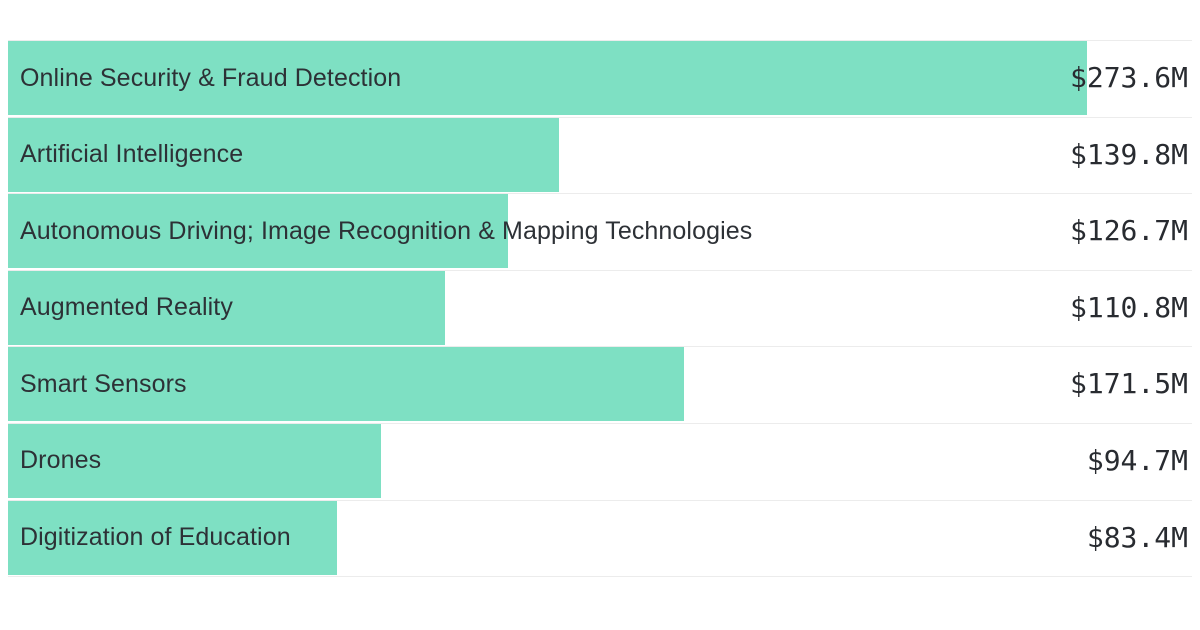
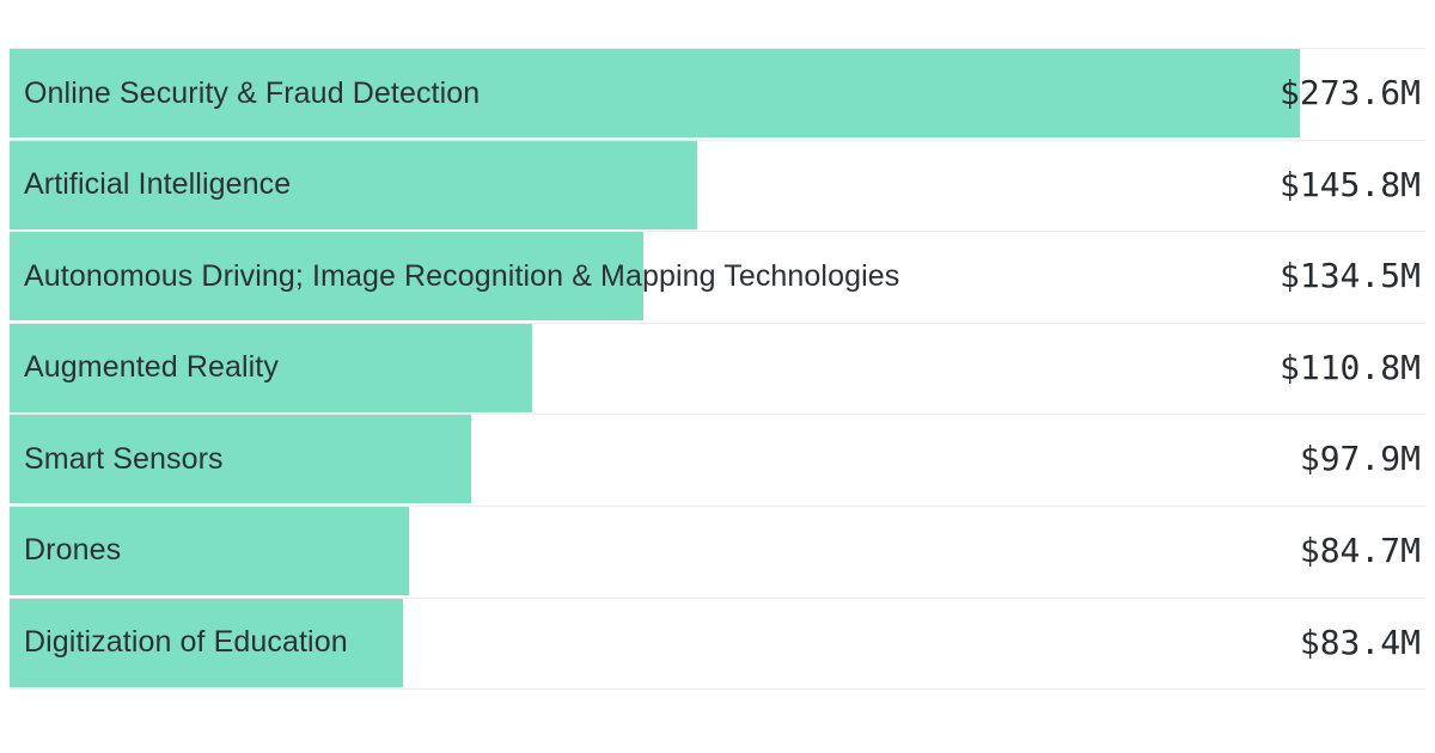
Artificial Intelligence: $139.8M -> $145.8M
Autonomous Driving; Image Recognition & Mapping Technologies: $126.7M -> $134.5M
Smart Sensors: $171.5M -> $97.9M
Drones: $94.7M -> $84.7M
